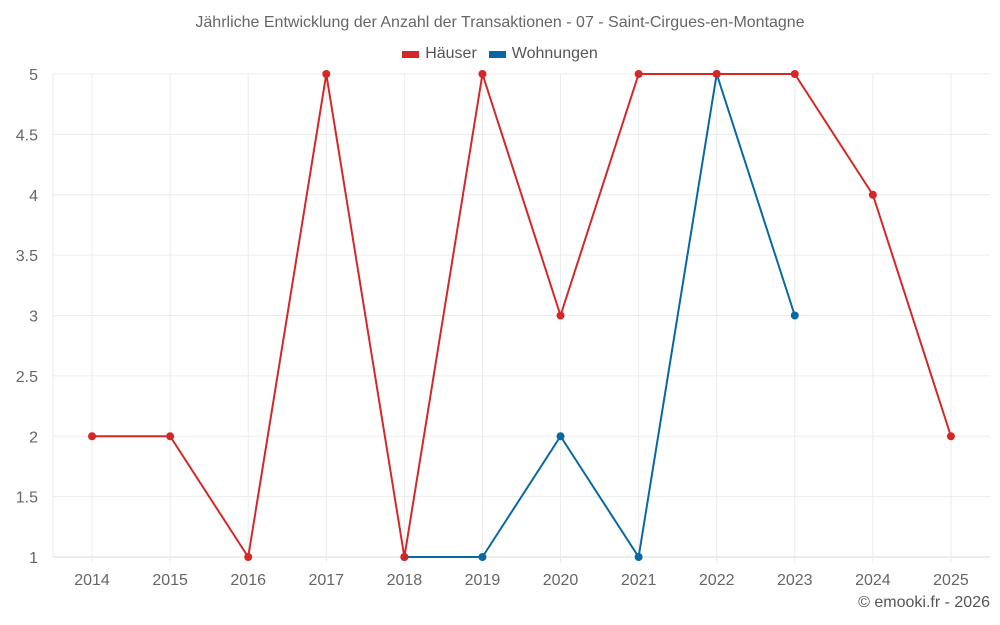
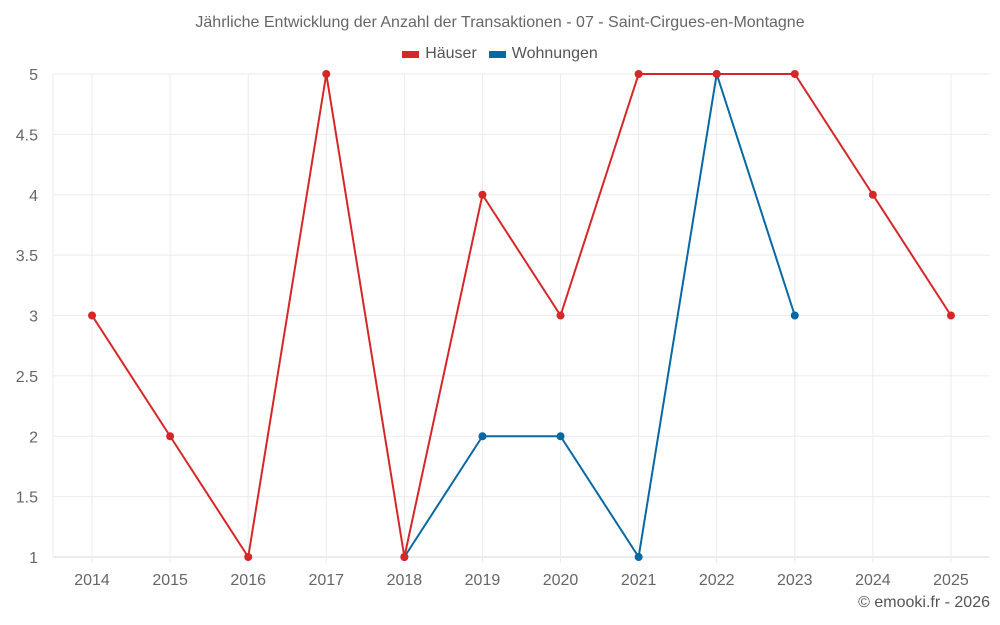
Häuser/2014: 2 -> 3
Häuser/2019: 5 -> 4
Wohnungen/2019: 1 -> 2
Häuser/2025: 2 -> 3
